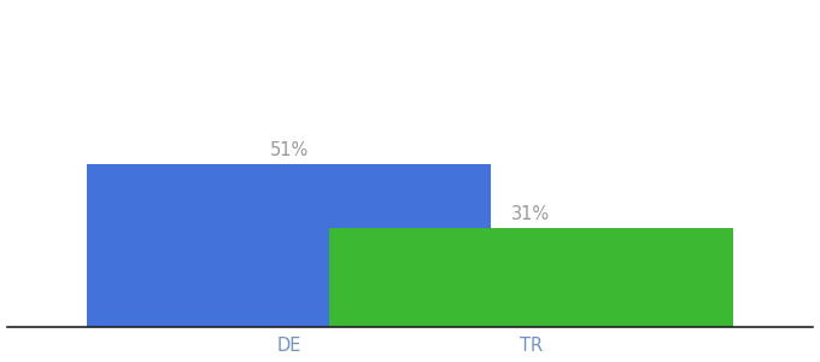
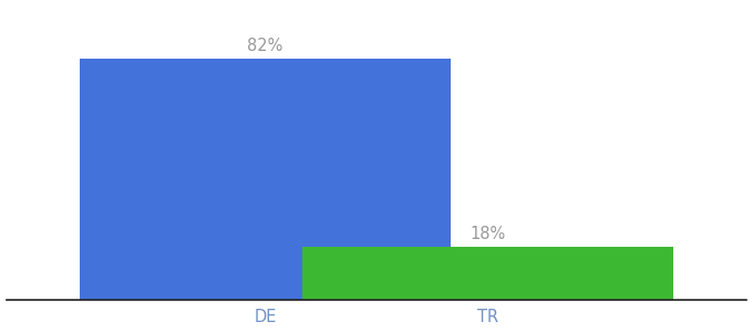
DE: 51% -> 82%
TR: 31% -> 18%
